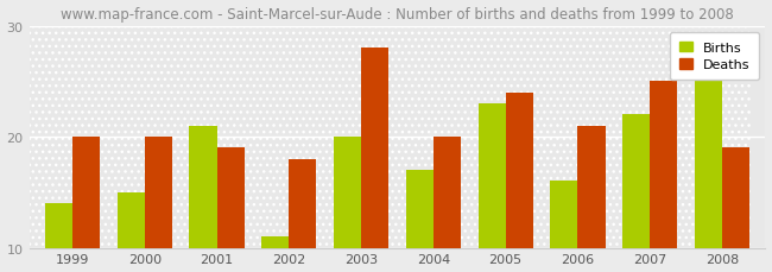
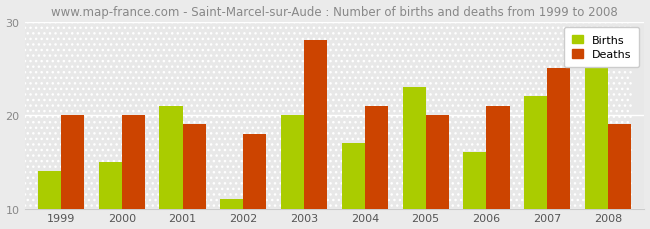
Deaths/2004: 20 -> 21
Deaths/2005: 24 -> 20
